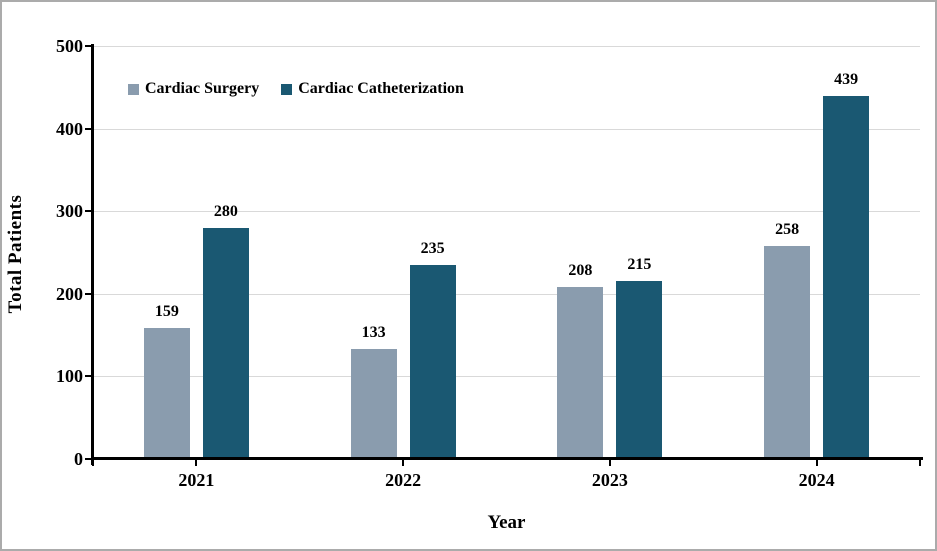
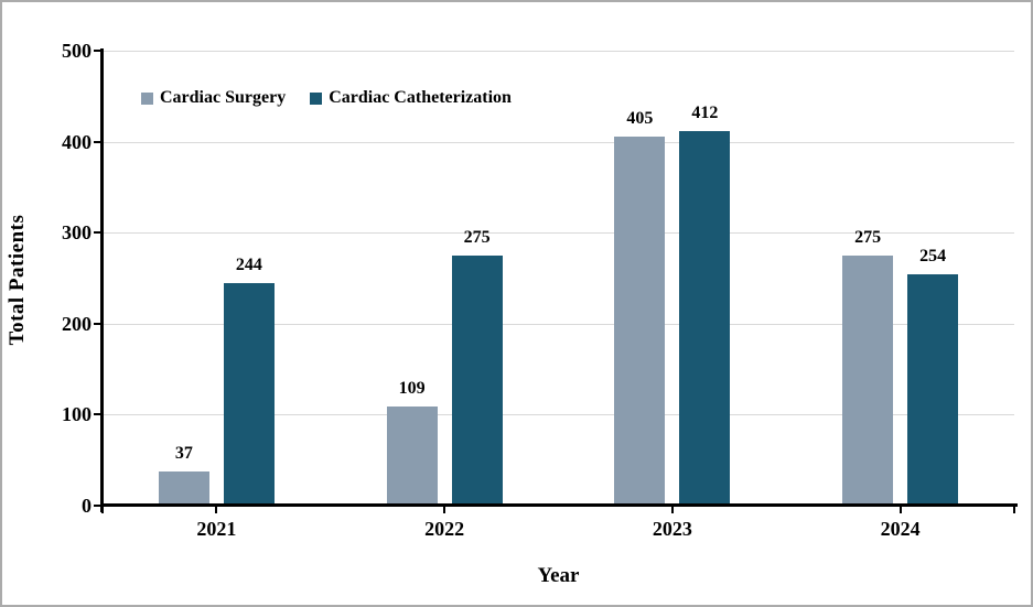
Cardiac Surgery/2021: 159 -> 37
Cardiac Catheterization/2021: 280 -> 244
Cardiac Surgery/2022: 133 -> 109
Cardiac Catheterization/2022: 235 -> 275
Cardiac Surgery/2023: 208 -> 405
Cardiac Catheterization/2023: 215 -> 412
Cardiac Surgery/2024: 258 -> 275
Cardiac Catheterization/2024: 439 -> 254
